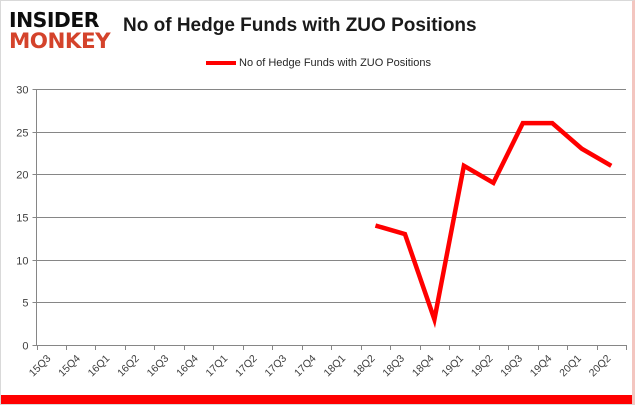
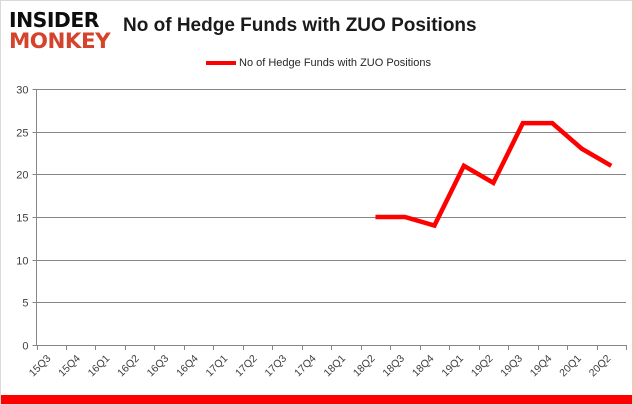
18Q2: 14 -> 15
18Q3: 13 -> 15
18Q4: 3 -> 14
